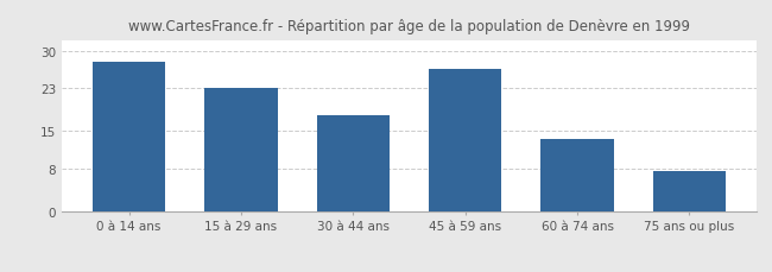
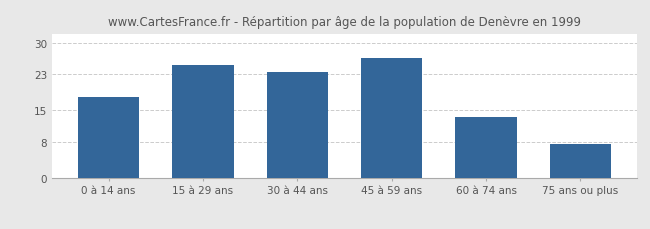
0 à 14 ans: 28.0 -> 18.0
15 à 29 ans: 23.0 -> 25.0
30 à 44 ans: 18.0 -> 23.5
